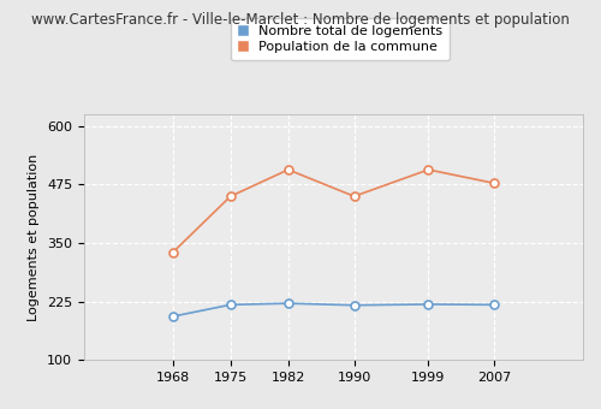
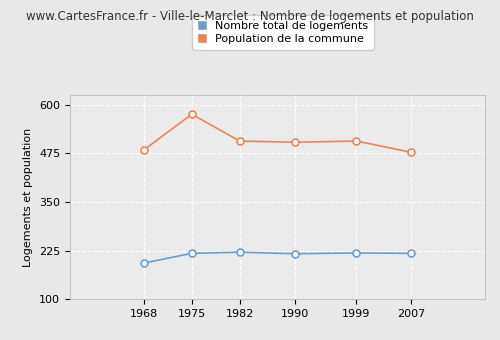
Population de la commune/1968: 330 -> 484
Population de la commune/1975: 450 -> 576
Population de la commune/1990: 450 -> 504
